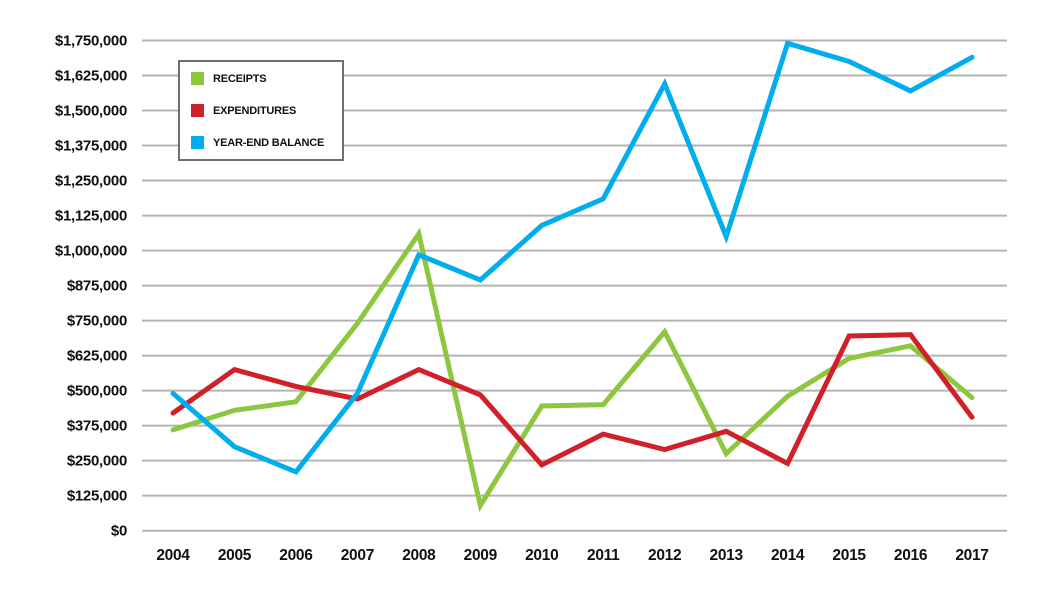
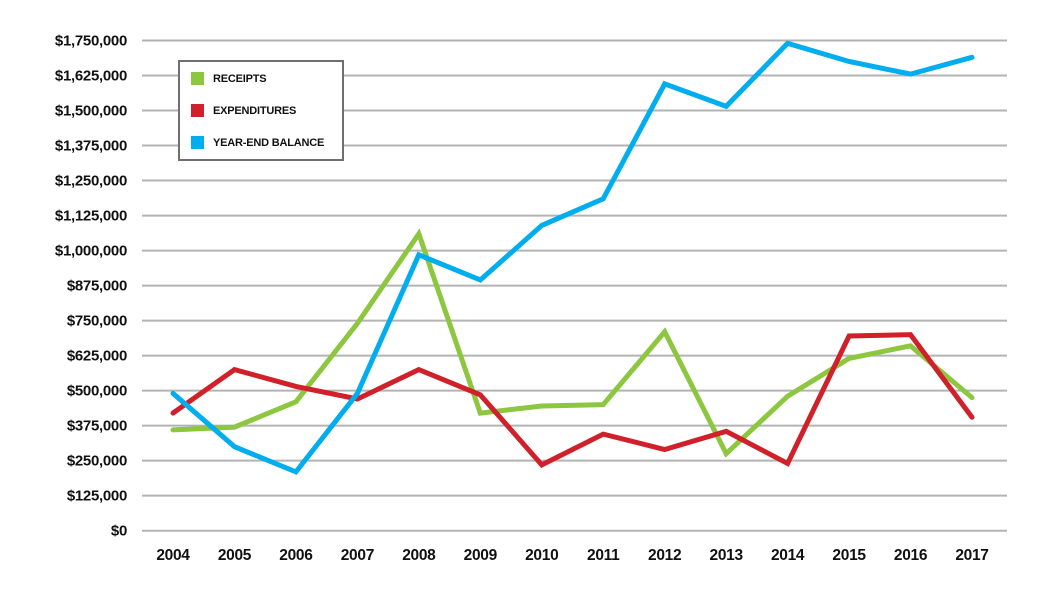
RECEIPTS/2005: $430000 -> $370000
RECEIPTS/2009: $90000 -> $420000
YEAR-END BALANCE/2013: $1050000 -> $1520000
YEAR-END BALANCE/2016: $1570000 -> $1630000
